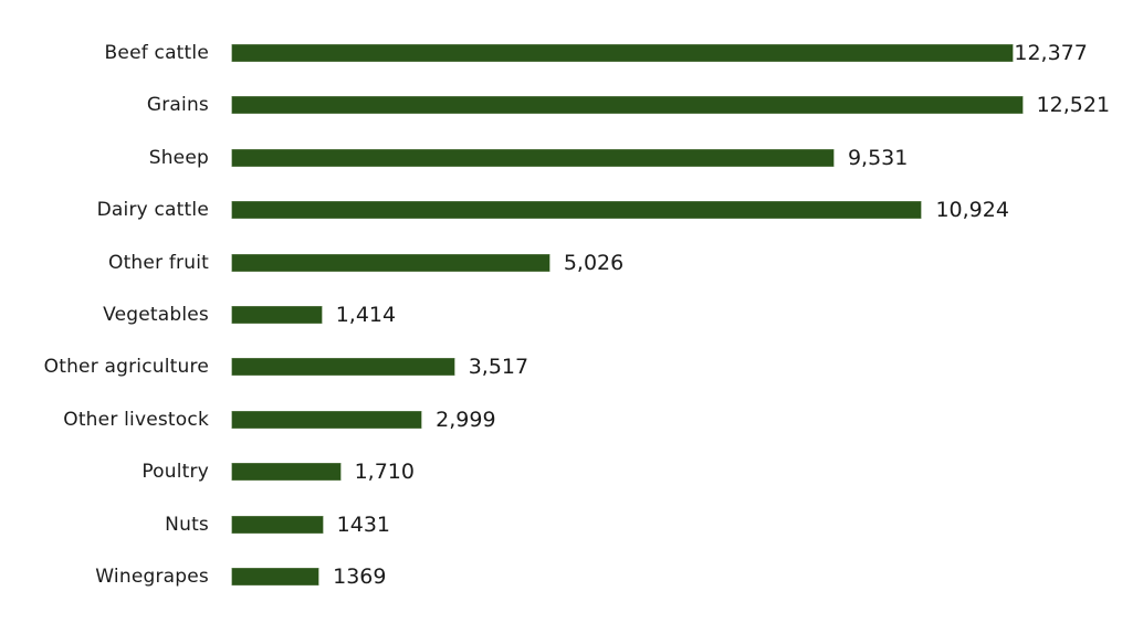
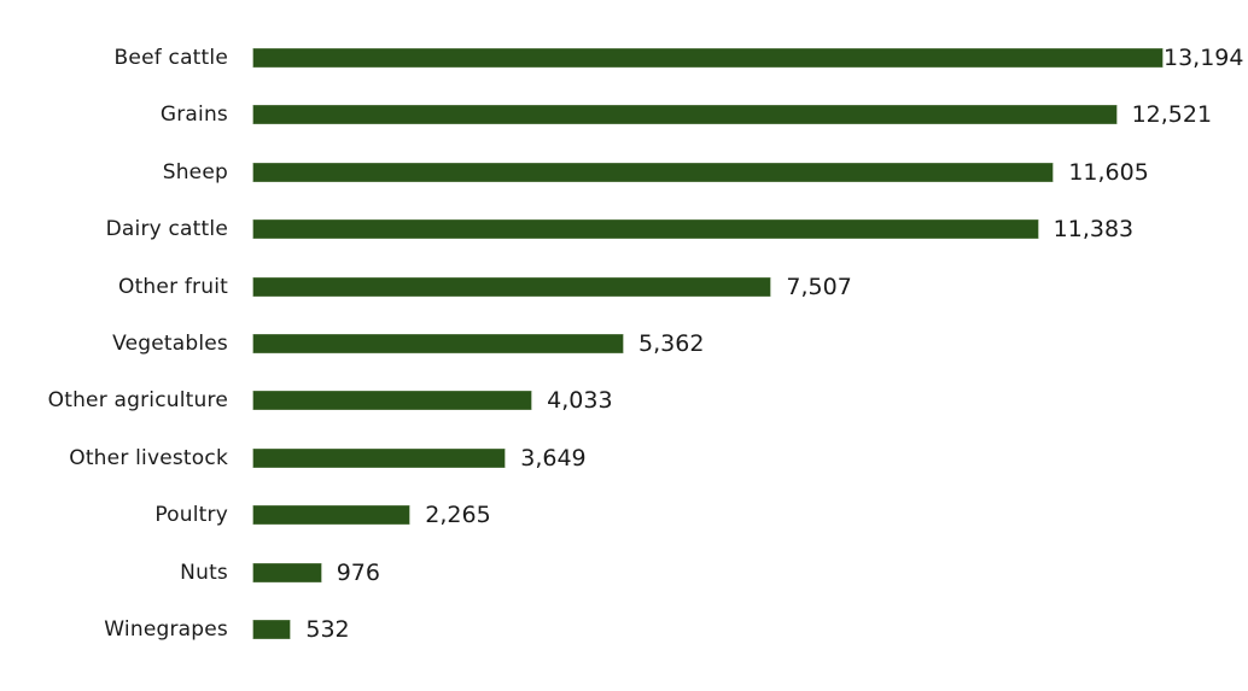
Beef cattle: 12,377 -> 13,194
Sheep: 9,531 -> 11,605
Dairy cattle: 10,924 -> 11,383
Other fruit: 5,026 -> 7,507
Vegetables: 1,414 -> 5,362
Other agriculture: 3,517 -> 4,033
Other livestock: 2,999 -> 3,649
Poultry: 1,710 -> 2,265
Nuts: 1431 -> 976
Winegrapes: 1369 -> 532
